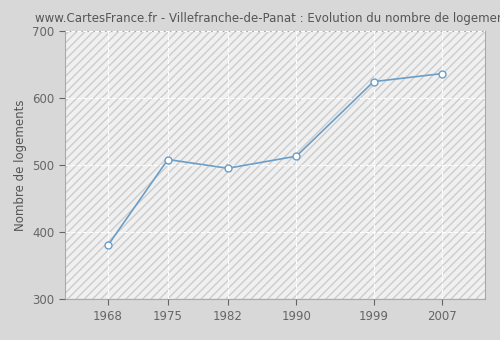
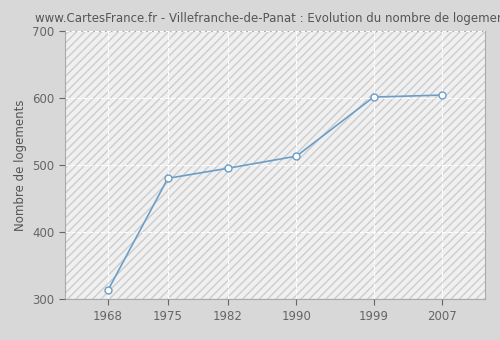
1968: 380 -> 313
1975: 508 -> 480
1999: 624 -> 601
2007: 636 -> 604
